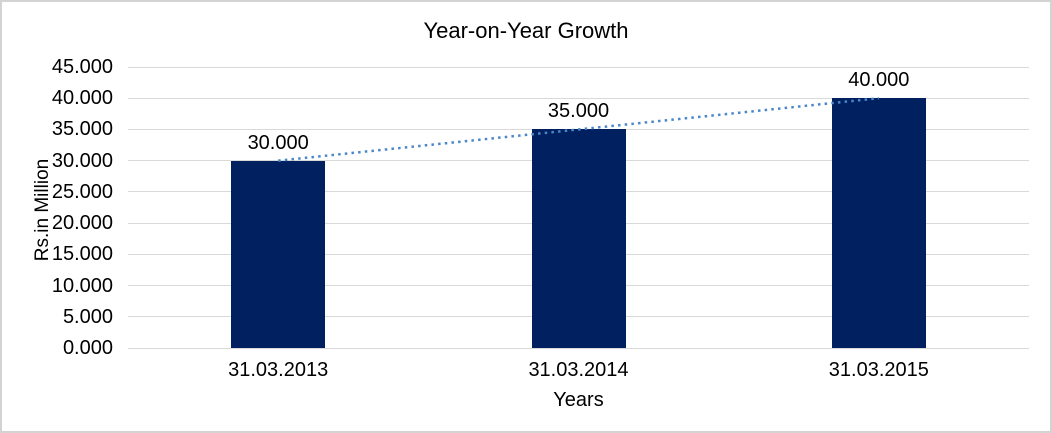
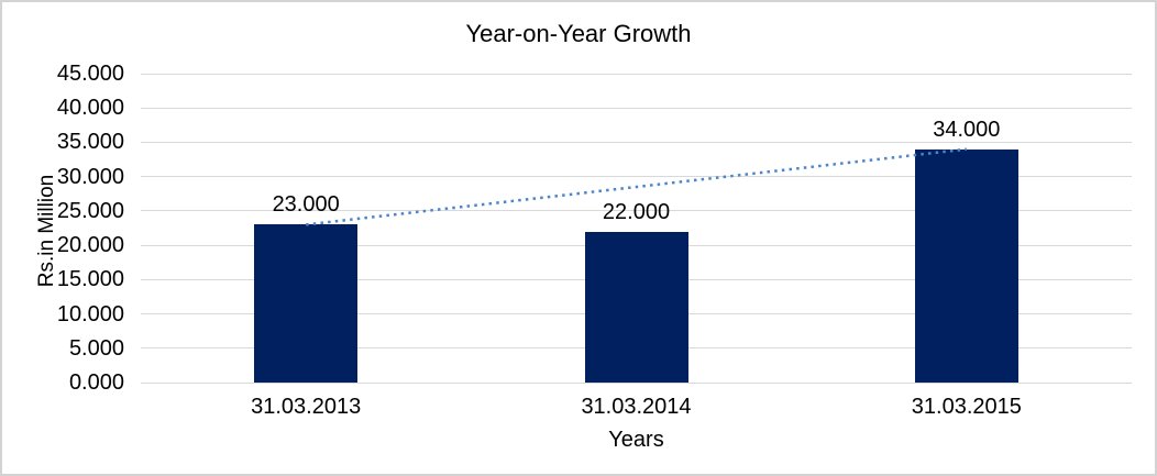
31.03.2013: 30.000 -> 23.000
31.03.2014: 35.000 -> 22.000
31.03.2015: 40.000 -> 34.000
